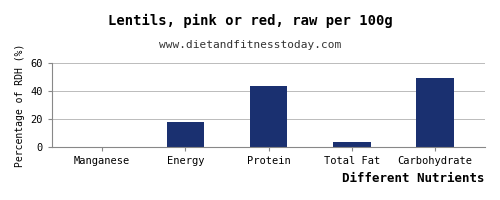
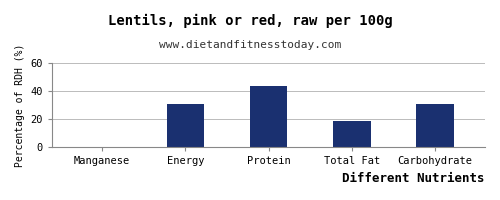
Energy: 18 -> 31
Total Fat: 4 -> 19
Carbohydrate: 50 -> 31
